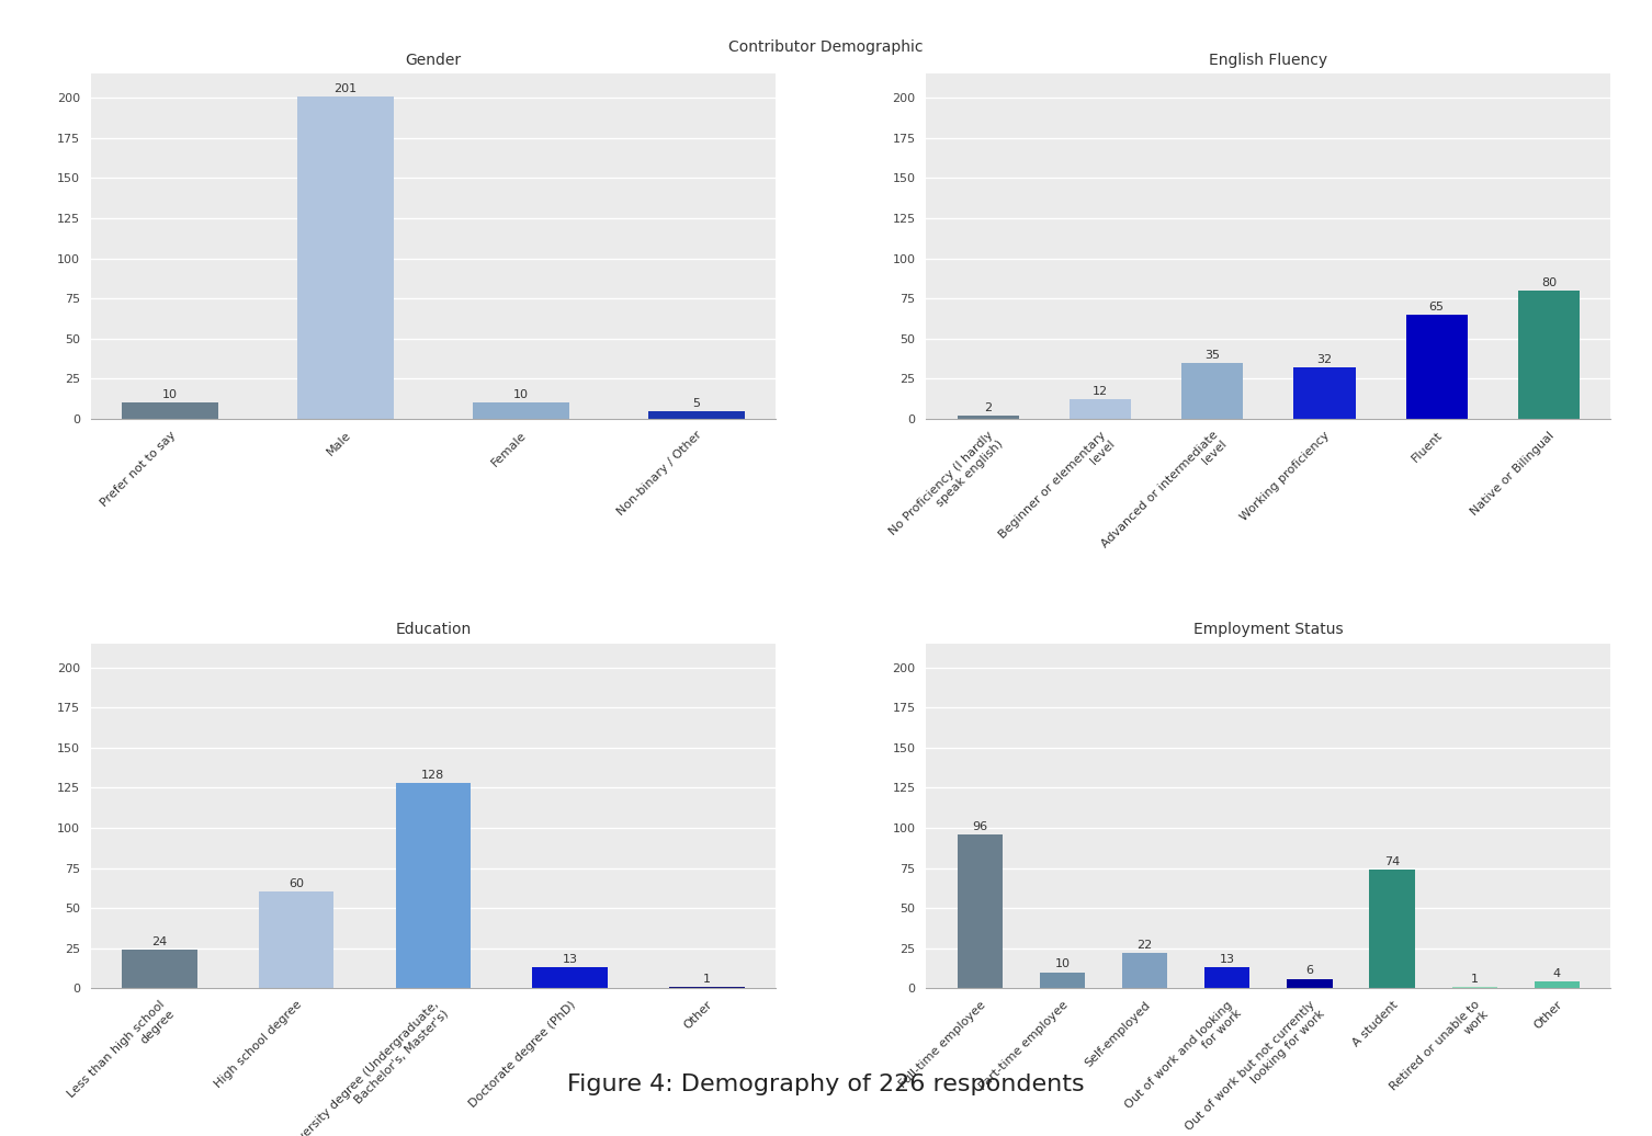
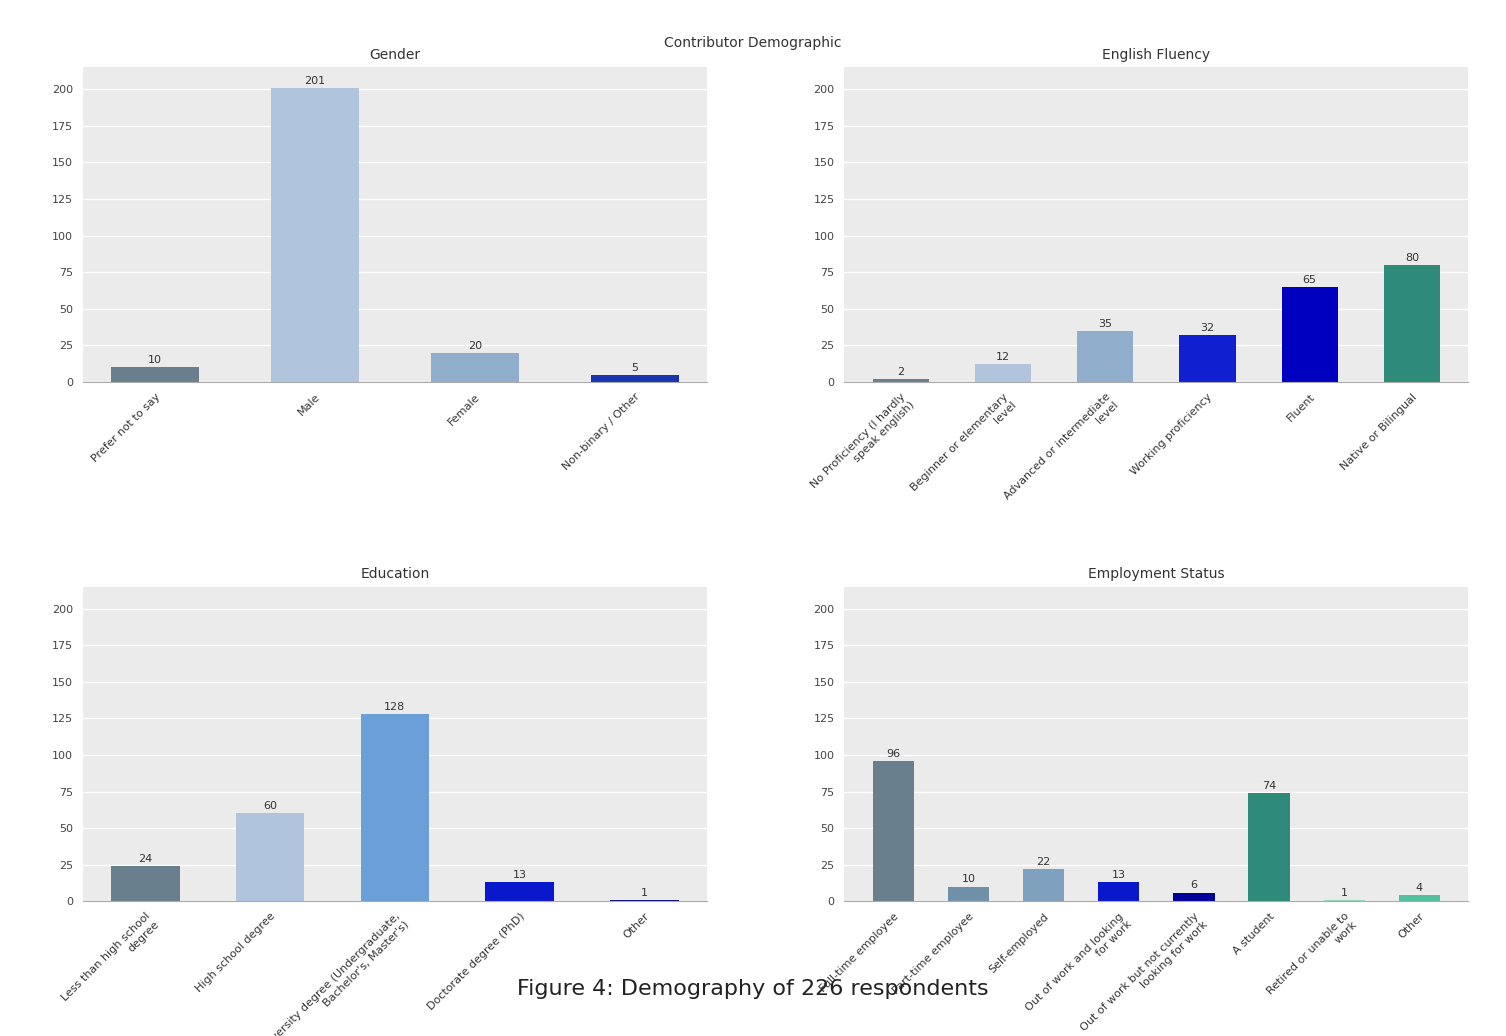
Gender/Female: 10 -> 20
